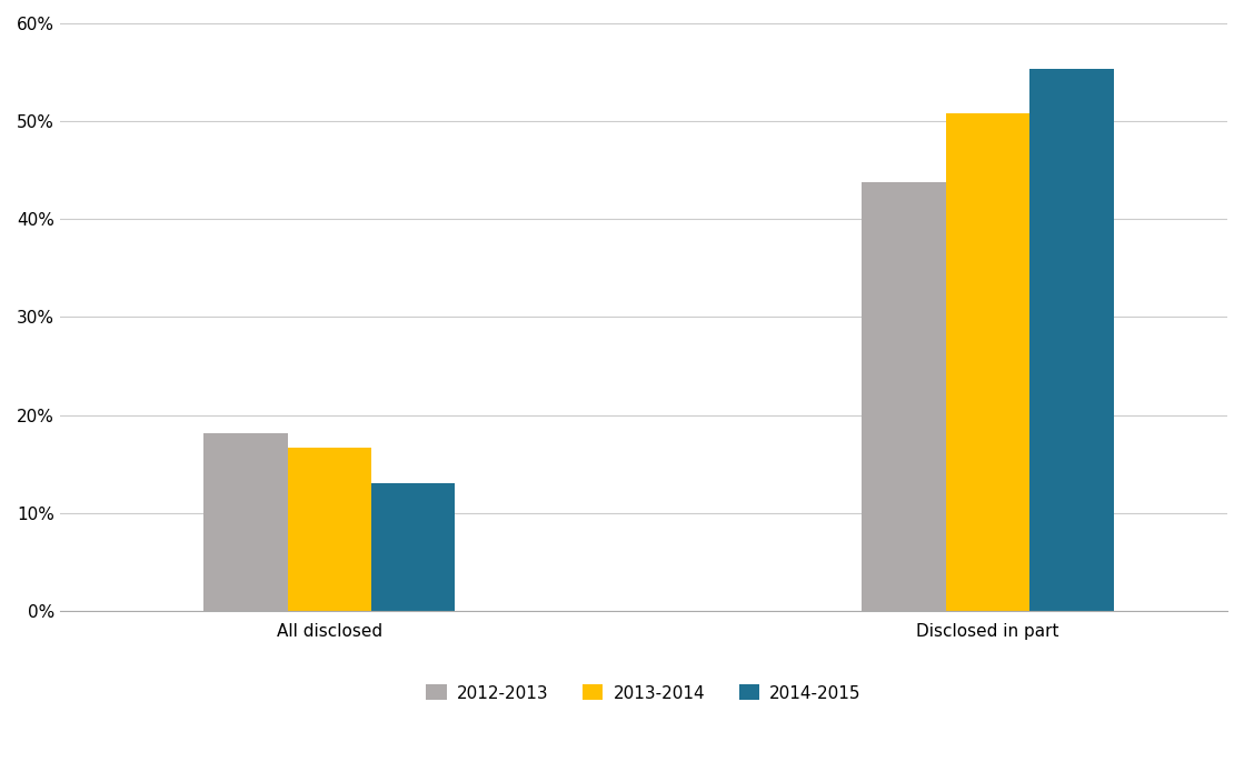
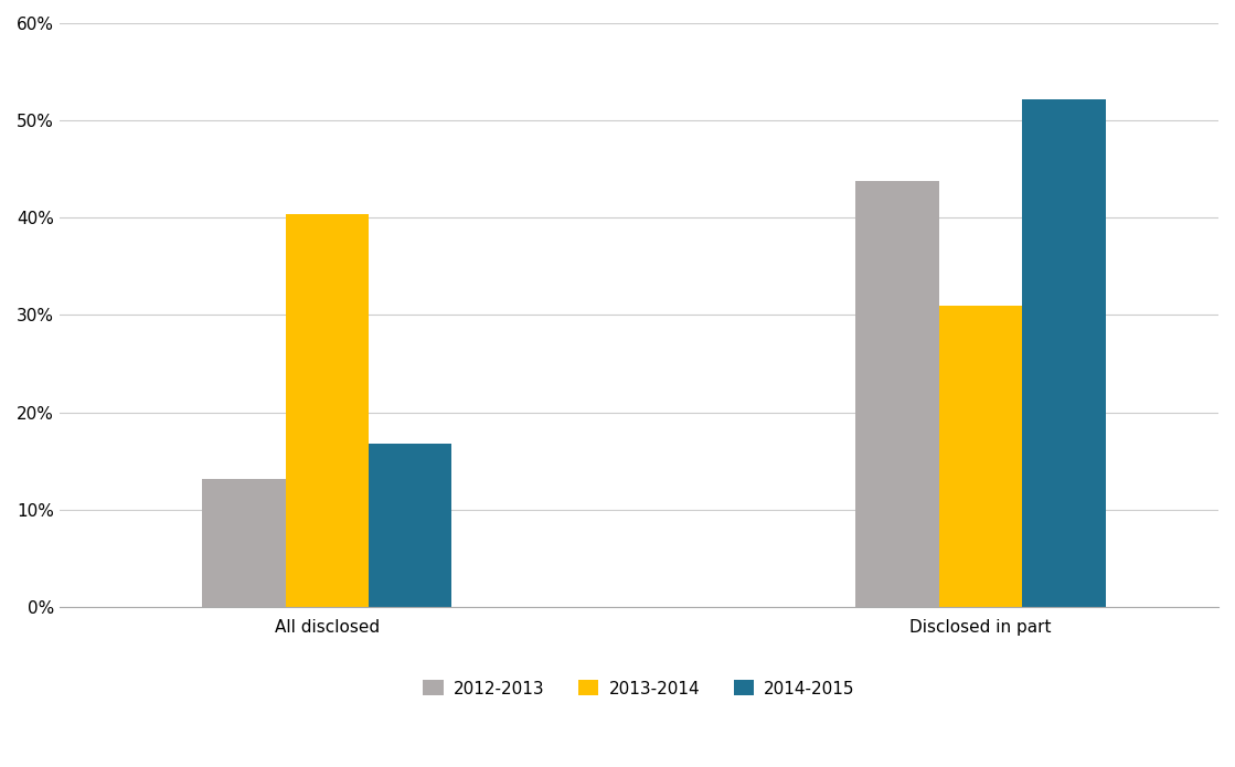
2012-2013/All disclosed: 18.1% -> 13.2%
2013-2014/All disclosed: 16.7% -> 40.4%
2014-2015/All disclosed: 13.0% -> 16.8%
2013-2014/Disclosed in part: 50.8% -> 31.0%
2014-2015/Disclosed in part: 55.4% -> 52.2%
